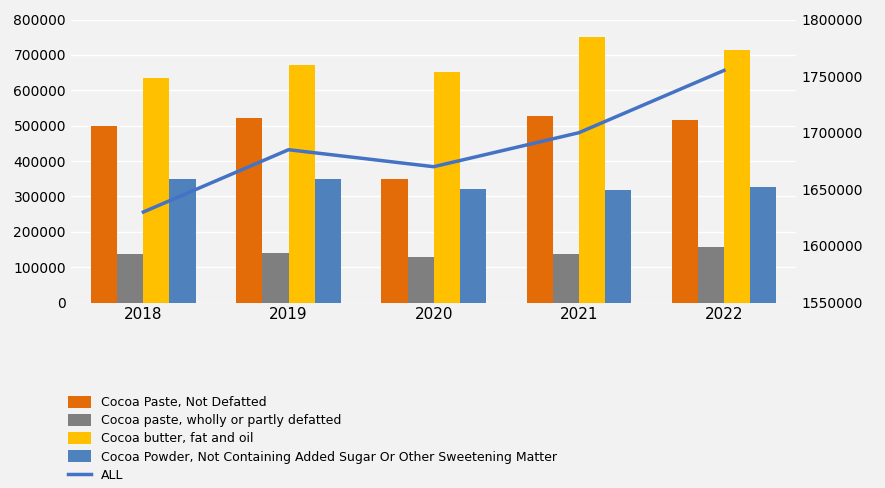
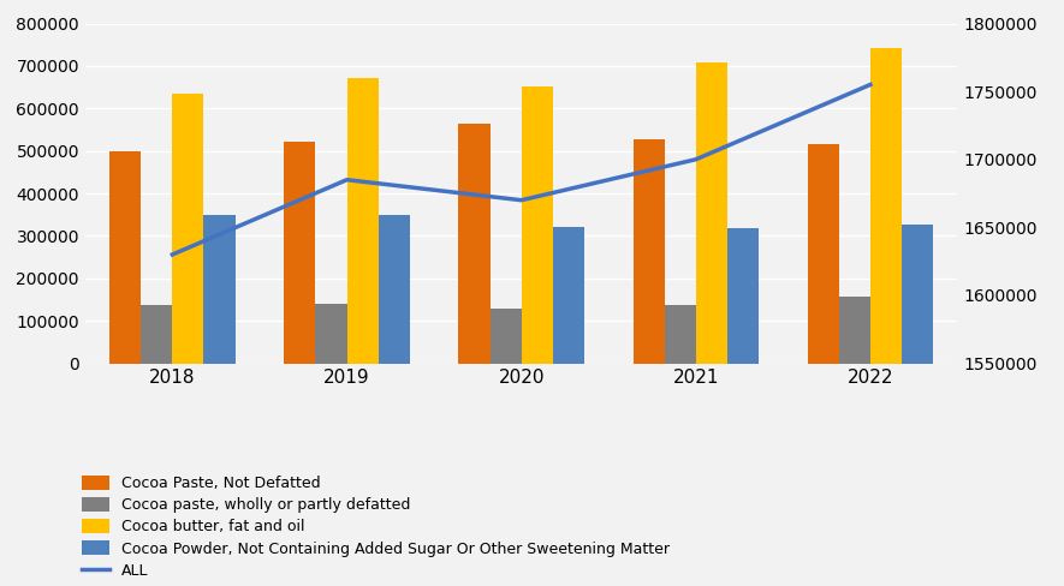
Cocoa Paste, Not Defatted/2020: 350000 -> 565000
Cocoa butter, fat and oil/2021: 750000 -> 707000
Cocoa butter, fat and oil/2022: 715000 -> 742000
